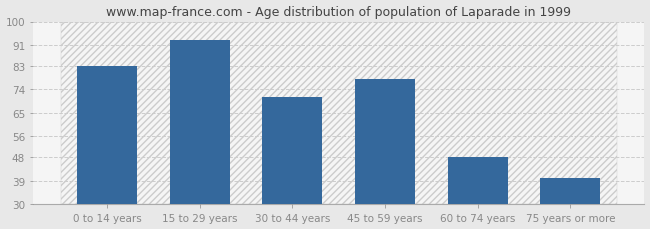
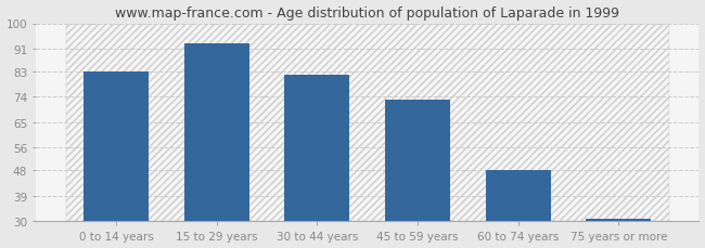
30 to 44 years: 71 -> 82
45 to 59 years: 78 -> 73
75 years or more: 40 -> 31
